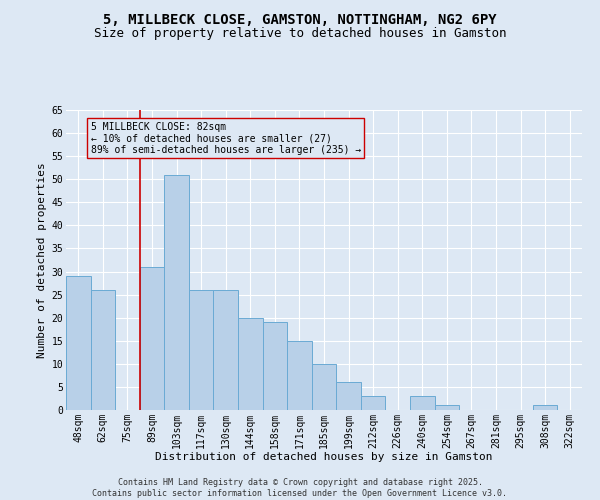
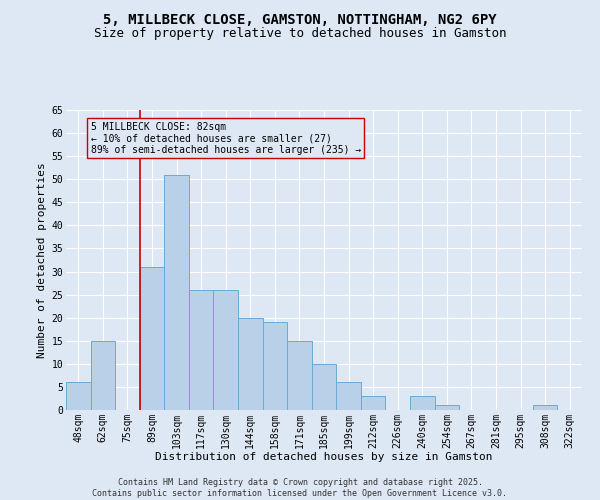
48sqm: 29 -> 6
62sqm: 26 -> 15
